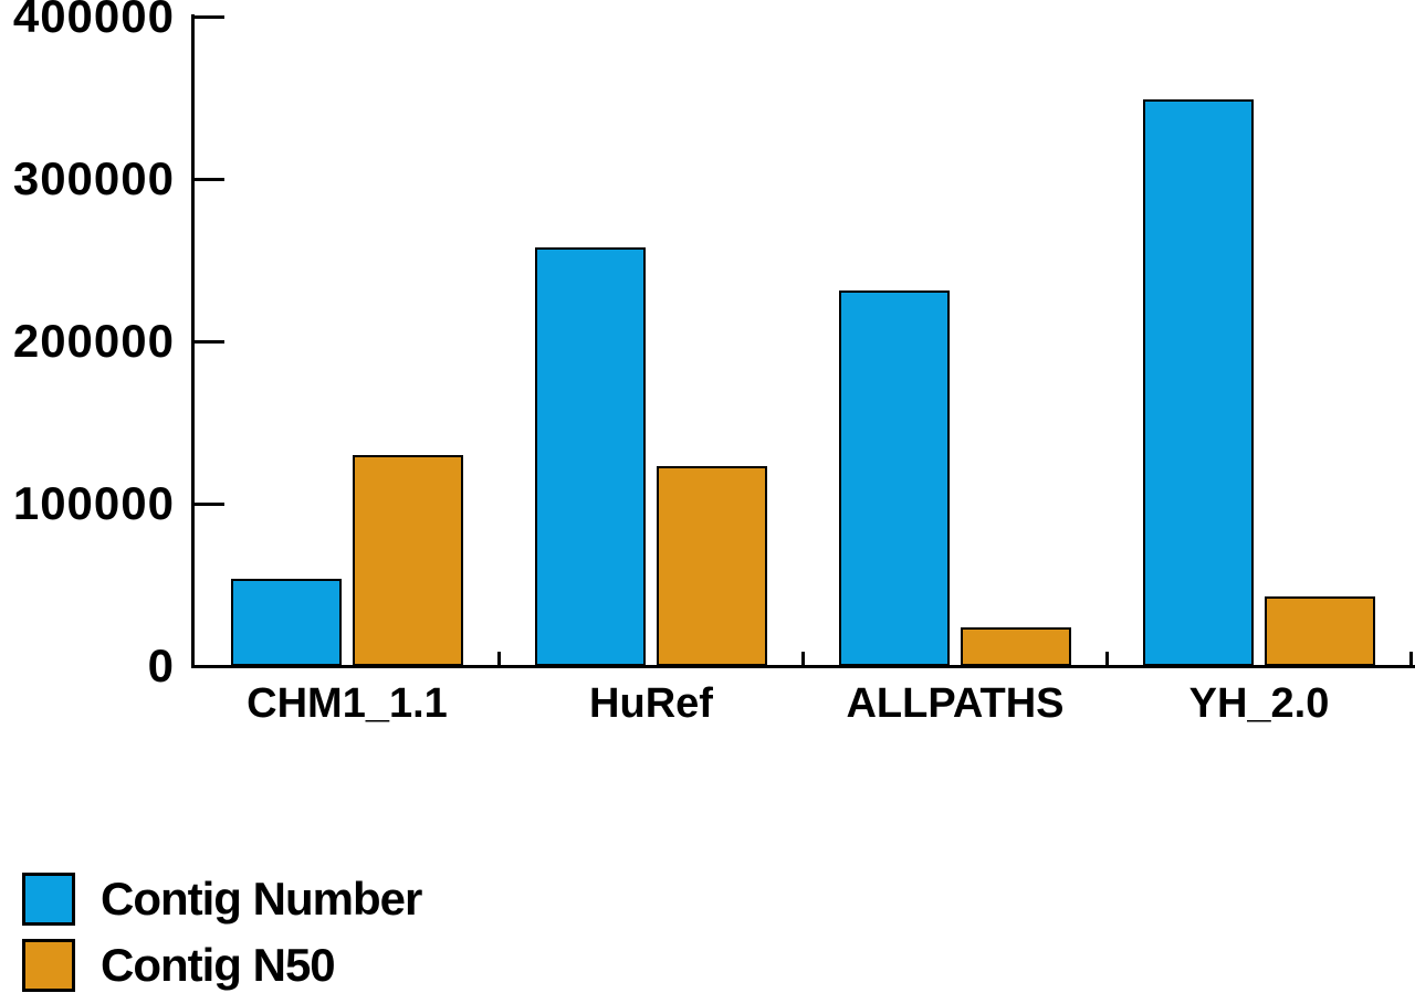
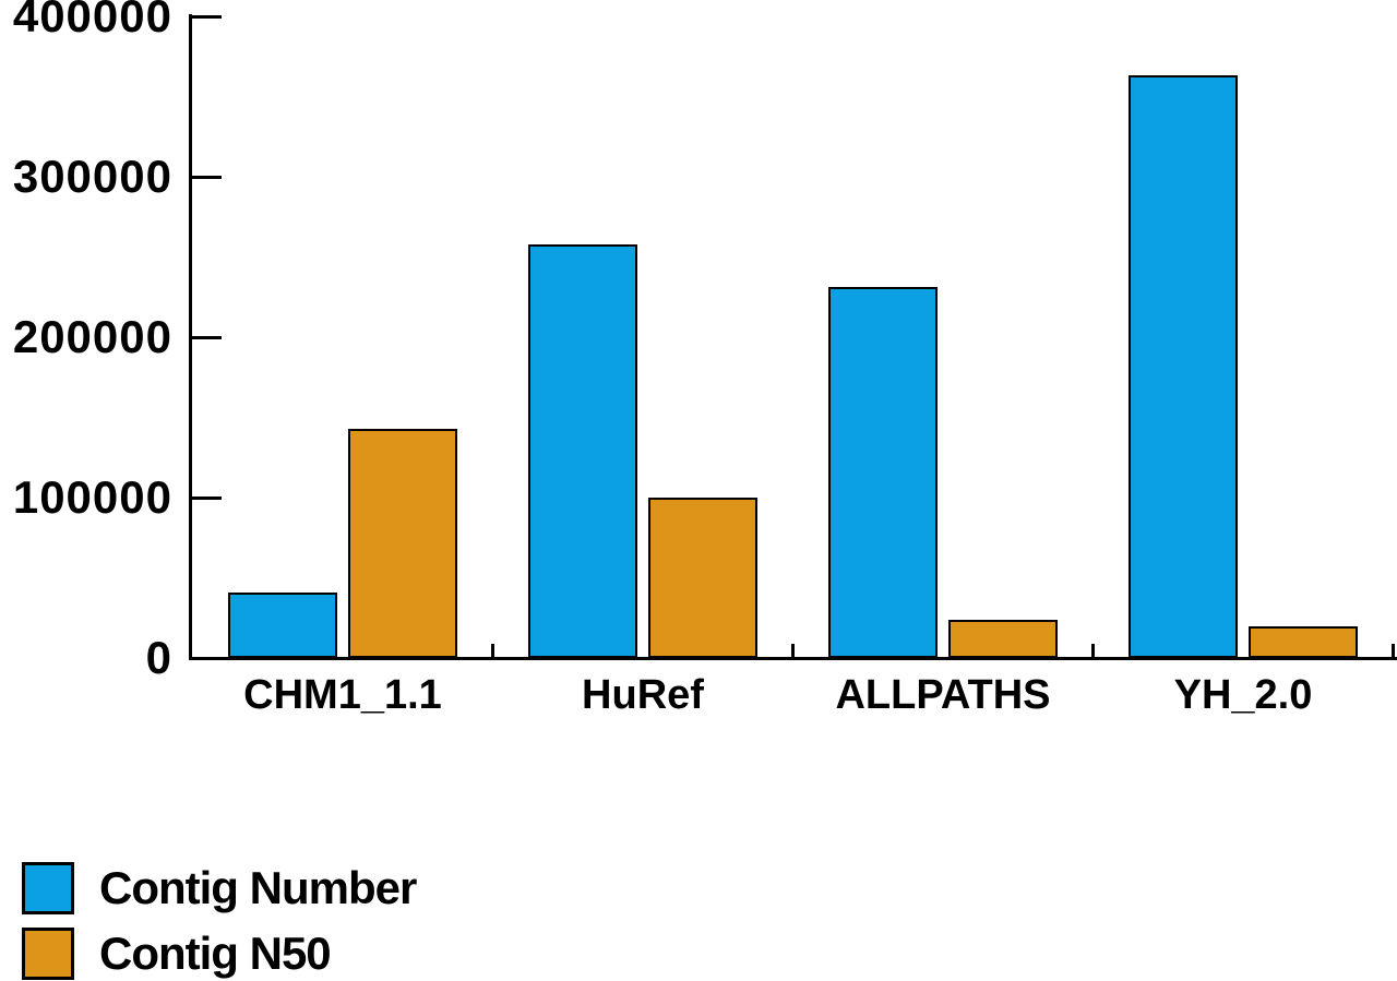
Contig Number/CHM1_1.1: 54000 -> 41000
Contig N50/CHM1_1.1: 130000 -> 143000
Contig N50/HuRef: 123000 -> 100000
Contig Number/YH_2.0: 349000 -> 363000
Contig N50/YH_2.0: 43000 -> 20000
